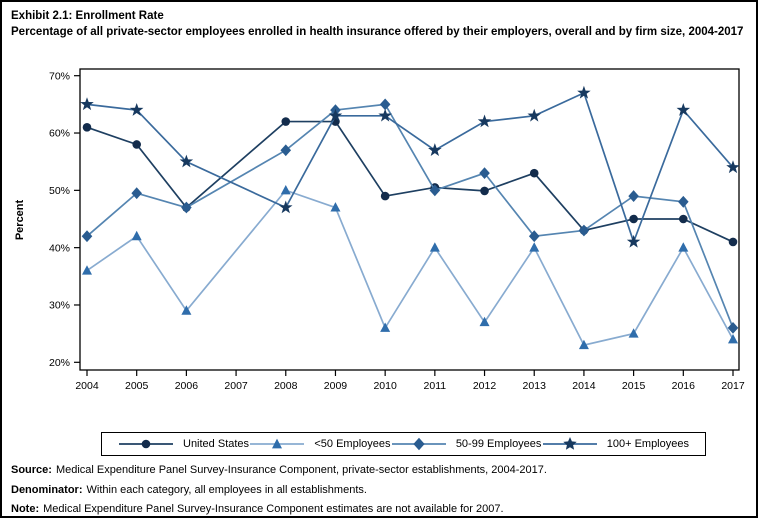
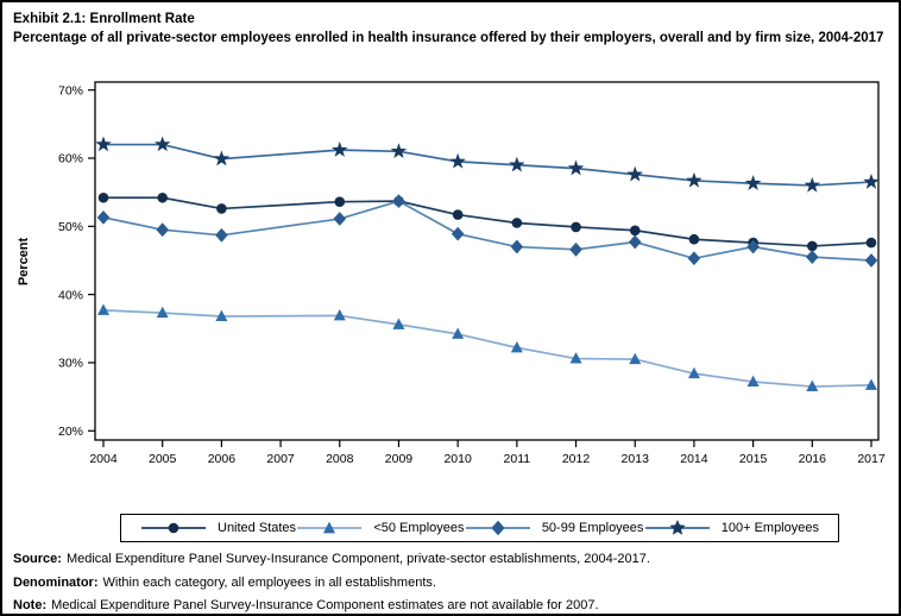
United States/2004: 61% -> 54%
<50 Employees/2004: 36% -> 38%
50-99 Employees/2004: 42% -> 51%
100+ Employees/2004: 65% -> 62%
United States/2005: 58% -> 54%
<50 Employees/2005: 42% -> 37%
100+ Employees/2005: 64% -> 62%
United States/2006: 47% -> 53%
<50 Employees/2006: 29% -> 37%
50-99 Employees/2006: 47% -> 49%
100+ Employees/2006: 55% -> 60%
United States/2008: 62% -> 54%
<50 Employees/2008: 50% -> 37%
50-99 Employees/2008: 57% -> 51%
100+ Employees/2008: 47% -> 61%
United States/2009: 62% -> 54%
<50 Employees/2009: 47% -> 36%
50-99 Employees/2009: 64% -> 54%
100+ Employees/2009: 63% -> 61%
United States/2010: 49% -> 52%
<50 Employees/2010: 26% -> 34%
50-99 Employees/2010: 65% -> 49%
100+ Employees/2010: 63% -> 60%
<50 Employees/2011: 40% -> 32%
50-99 Employees/2011: 50% -> 47%
100+ Employees/2011: 57% -> 59%
<50 Employees/2012: 27% -> 31%
50-99 Employees/2012: 53% -> 47%
100+ Employees/2012: 62% -> 58%
United States/2013: 53% -> 49%
<50 Employees/2013: 40% -> 30%
50-99 Employees/2013: 42% -> 48%
100+ Employees/2013: 63% -> 58%
United States/2014: 43% -> 48%
<50 Employees/2014: 23% -> 28%
50-99 Employees/2014: 43% -> 45%
100+ Employees/2014: 67% -> 57%
United States/2015: 45% -> 48%
<50 Employees/2015: 25% -> 27%
50-99 Employees/2015: 49% -> 47%
100+ Employees/2015: 41% -> 56%
United States/2016: 45% -> 47%
<50 Employees/2016: 40% -> 26%
50-99 Employees/2016: 48% -> 46%
100+ Employees/2016: 64% -> 56%
United States/2017: 41% -> 48%
<50 Employees/2017: 24% -> 27%
50-99 Employees/2017: 26% -> 45%
100+ Employees/2017: 54% -> 56%
